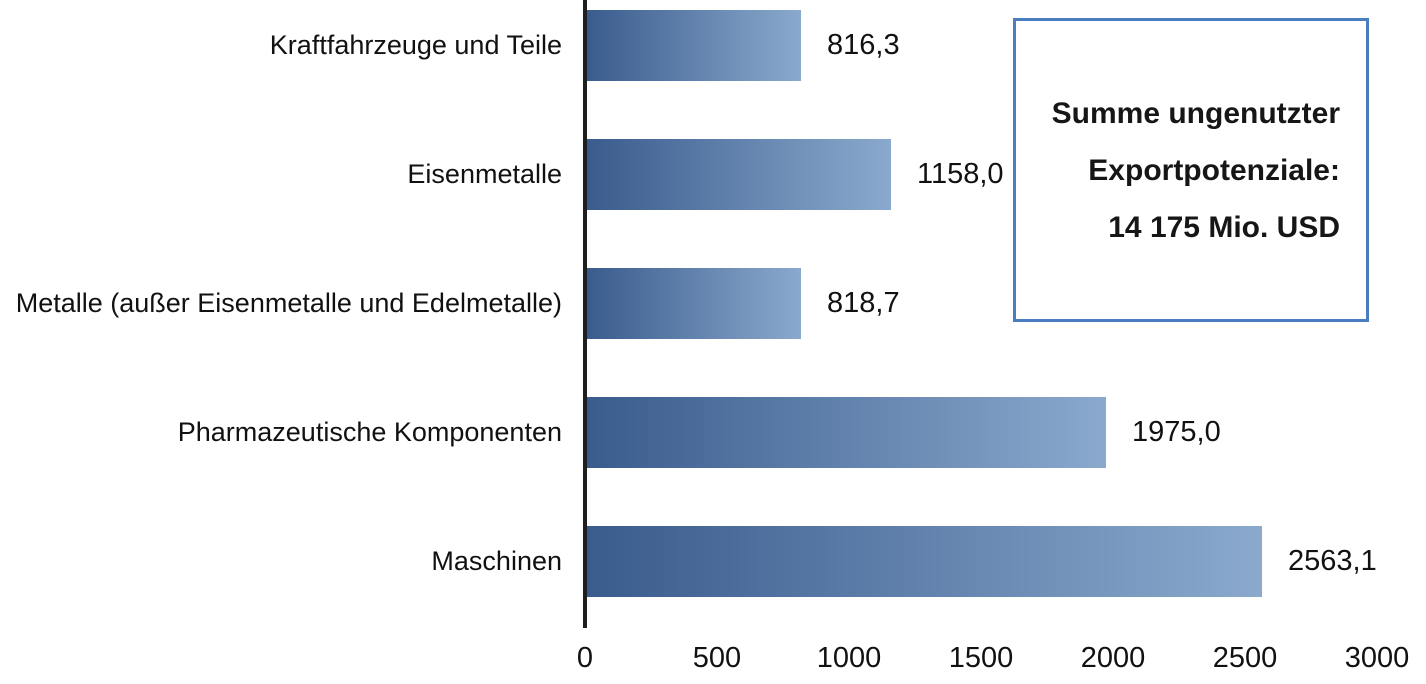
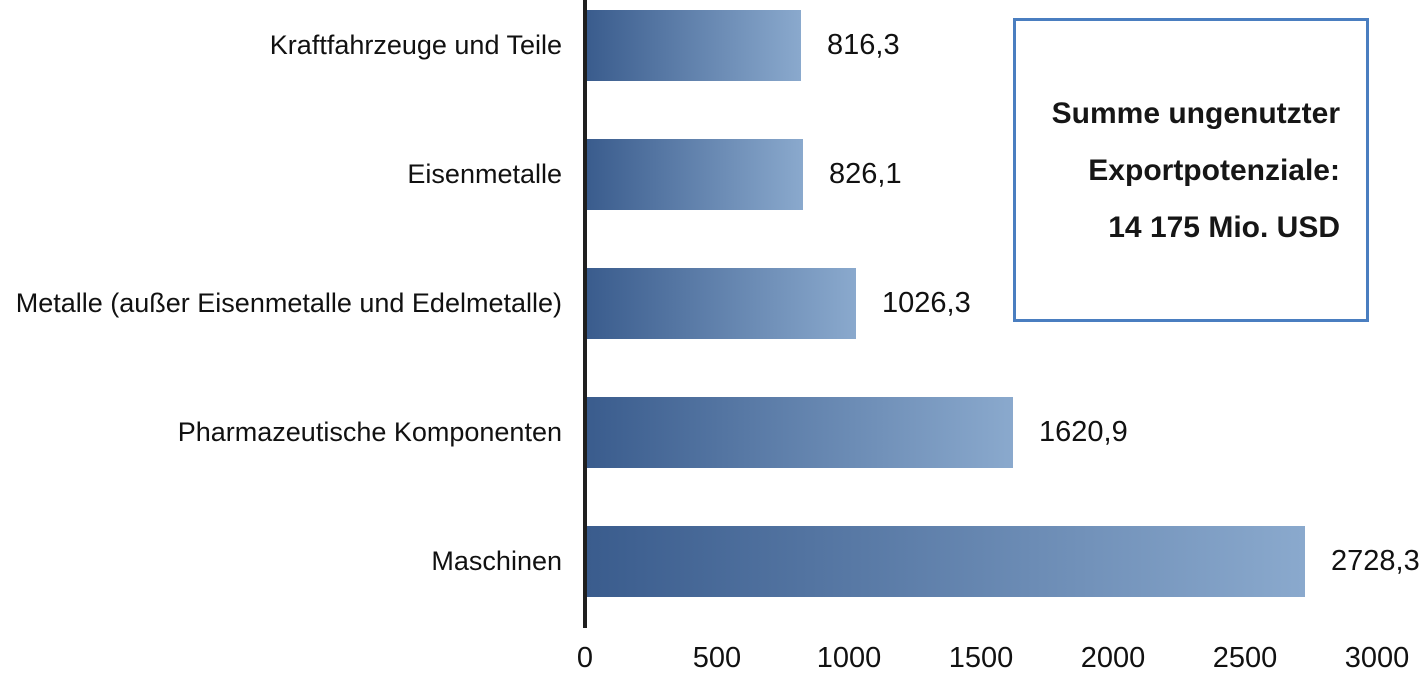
Eisenmetalle: 1158,0 -> 826,1
Metalle (außer Eisenmetalle und Edelmetalle): 818,7 -> 1026,3
Pharmazeutische Komponenten: 1975,0 -> 1620,9
Maschinen: 2563,1 -> 2728,3
